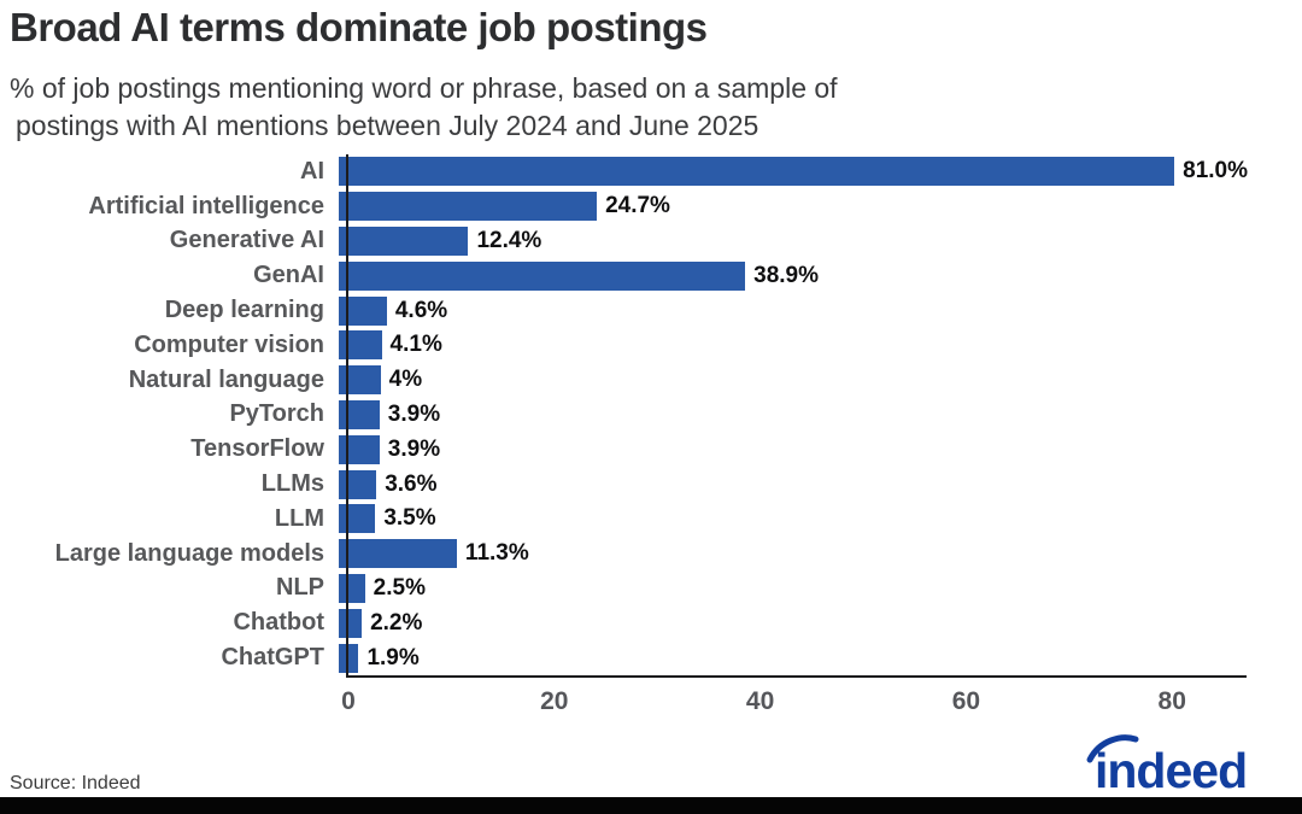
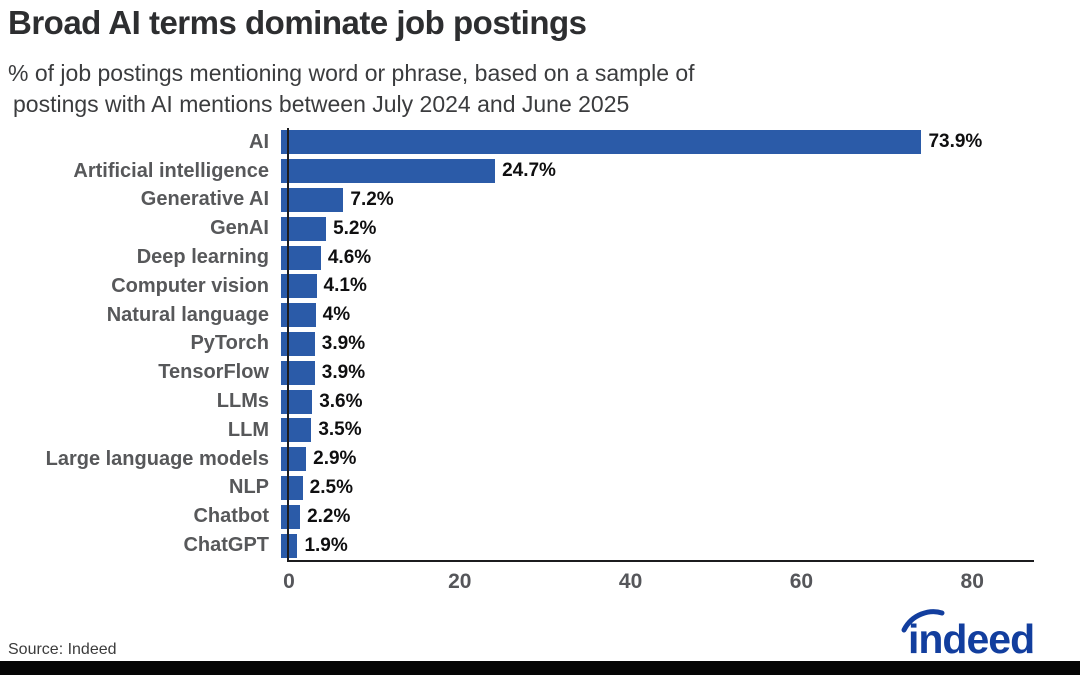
AI: 81.0% -> 73.9%
Generative AI: 12.4% -> 7.2%
GenAI: 38.9% -> 5.2%
Large language models: 11.3% -> 2.9%
